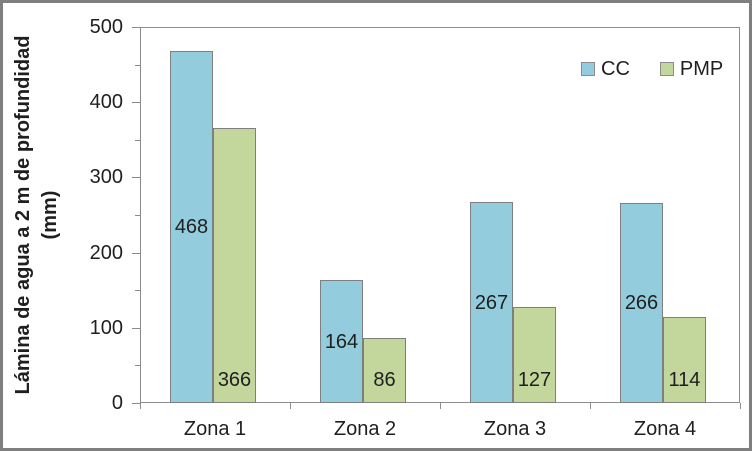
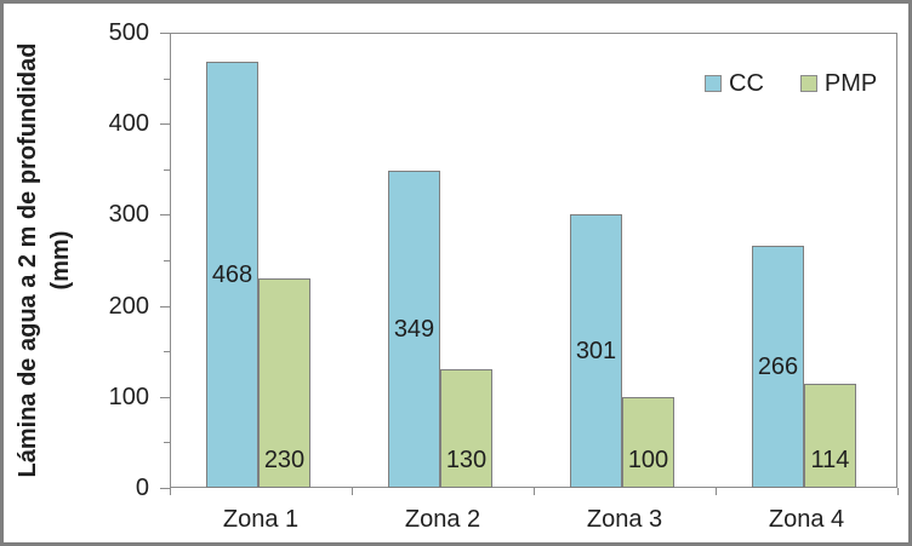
PMP/Zona 1: 366 -> 230
CC/Zona 2: 164 -> 349
PMP/Zona 2: 86 -> 130
CC/Zona 3: 267 -> 301
PMP/Zona 3: 127 -> 100
